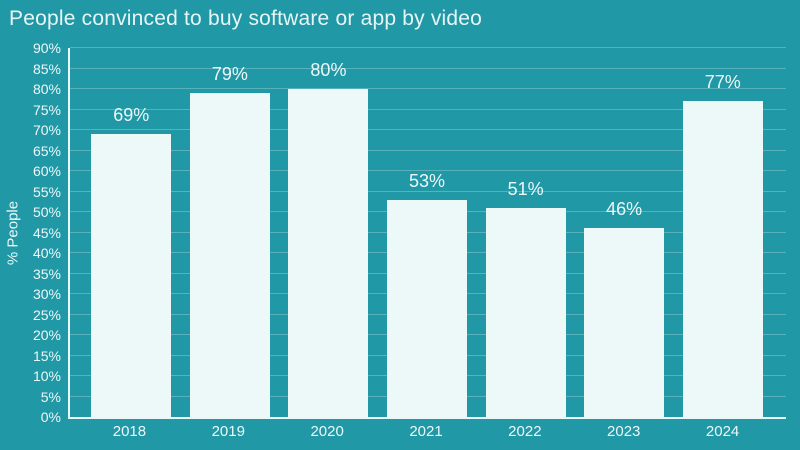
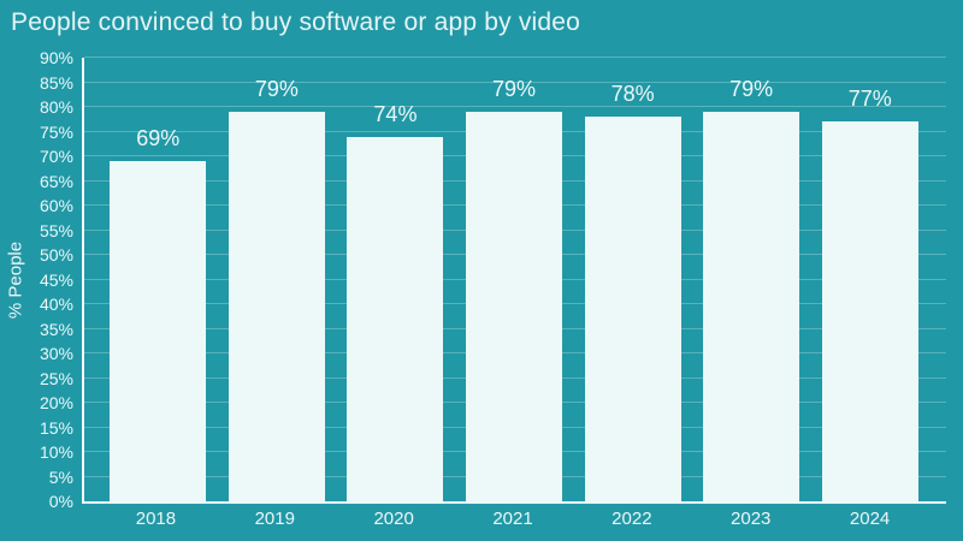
2020: 80% -> 74%
2021: 53% -> 79%
2022: 51% -> 78%
2023: 46% -> 79%
